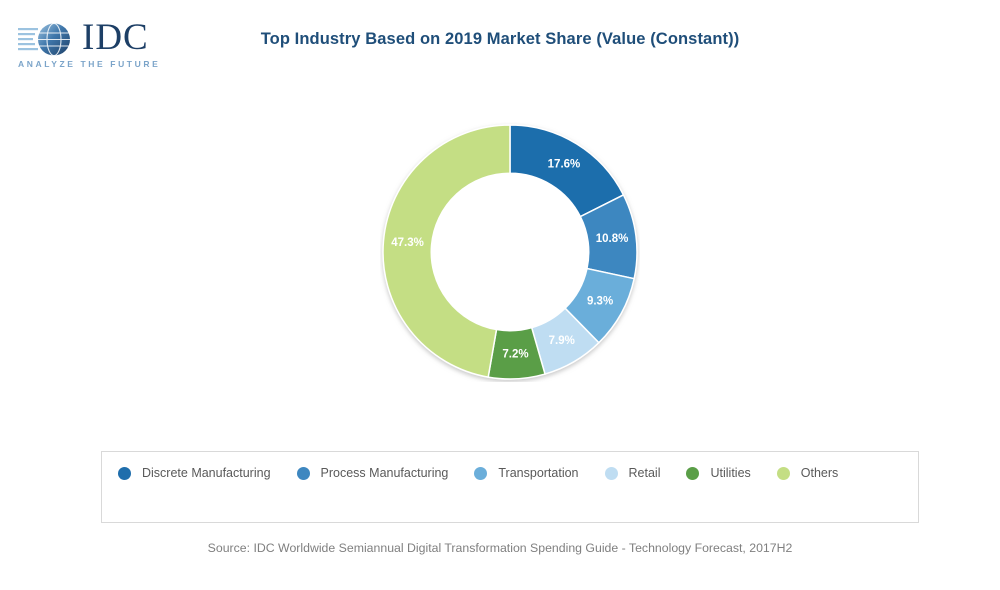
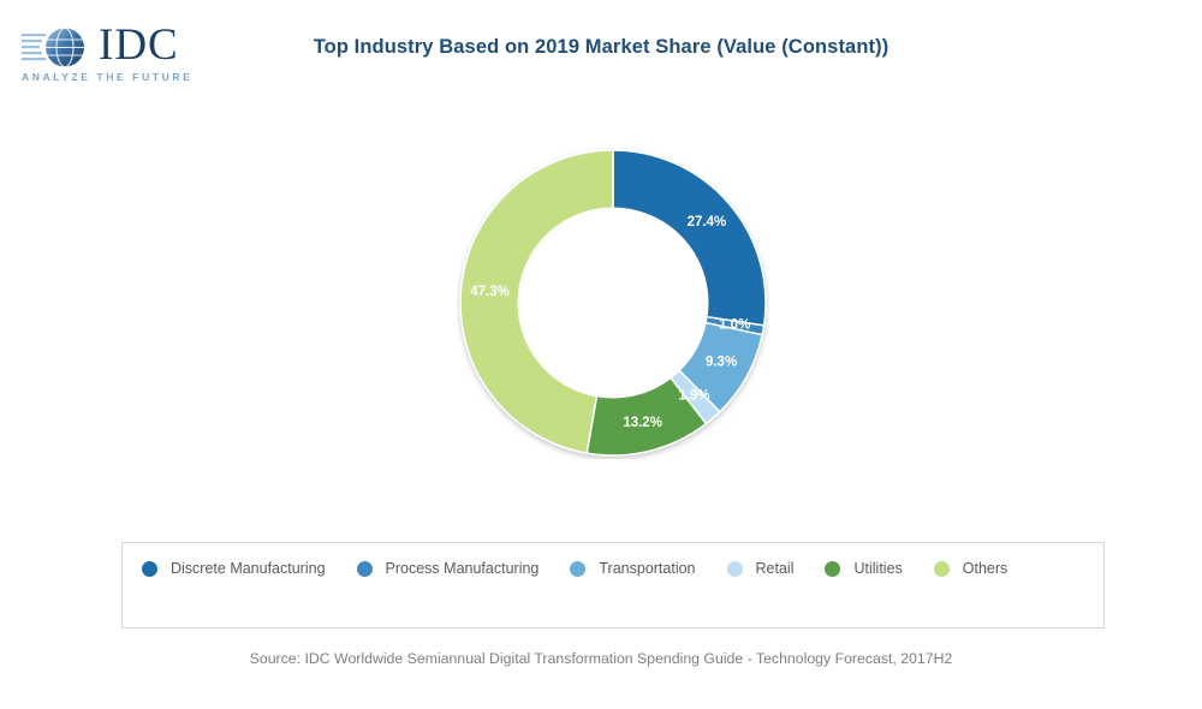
Discrete Manufacturing: 17.6% -> 27.4%
Process Manufacturing: 10.8% -> 1.0%
Retail: 7.9% -> 1.9%
Utilities: 7.2% -> 13.2%
